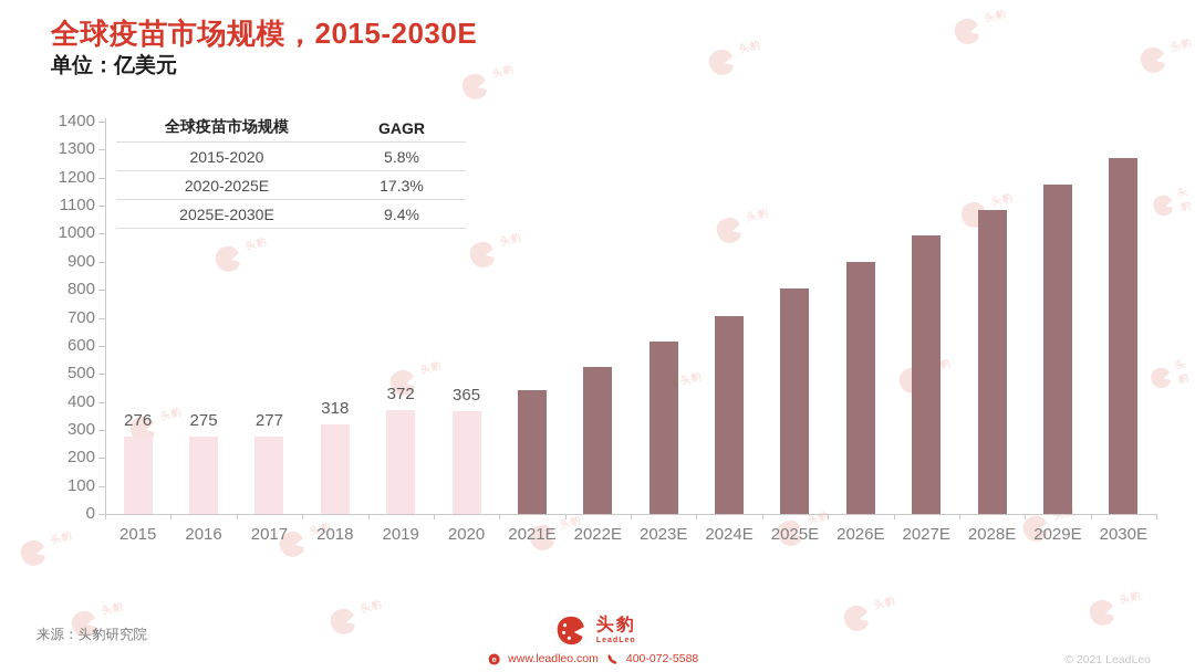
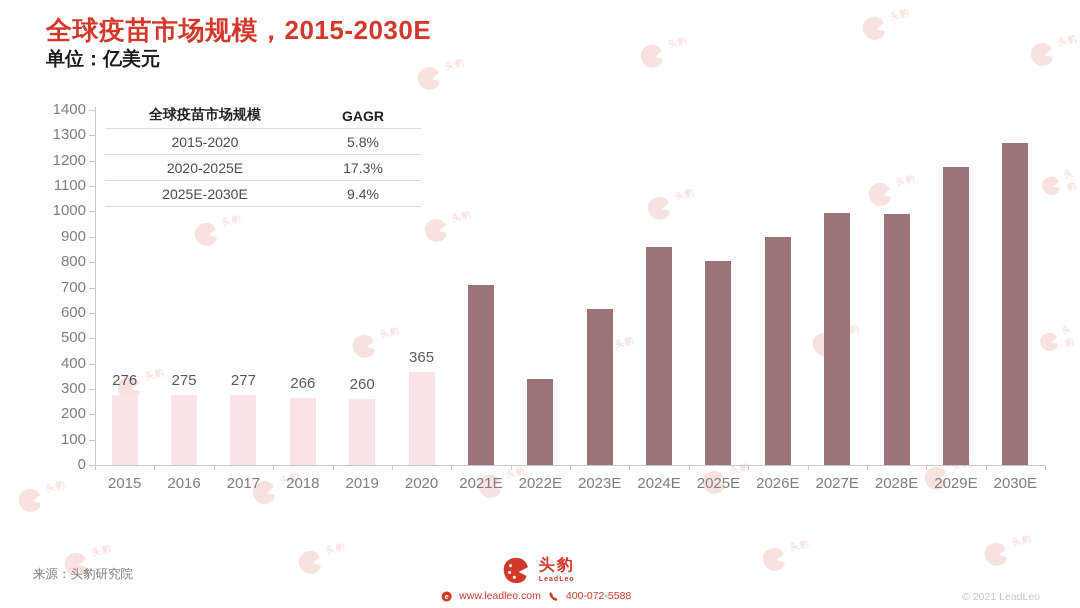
2018: 318 -> 266
2019: 372 -> 260
2021E: 440 -> 710
2022E: 520 -> 340
2024E: 700 -> 860
2028E: 1080 -> 990
